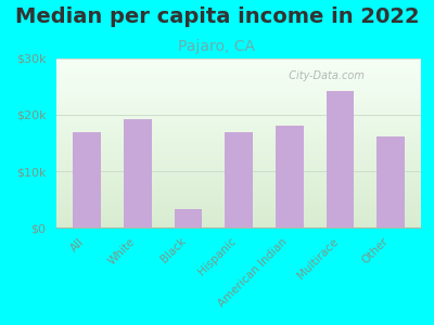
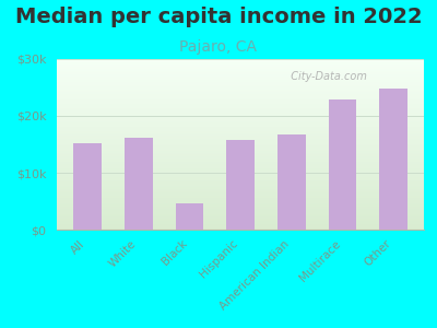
All: $17.0k -> $15.2k
White: $19.2k -> $16.2k
Black: $3.2k -> $4.6k
Hispanic: $17.0k -> $15.8k
American Indian: $18.0k -> $16.8k
Multirace: $24.2k -> $22.8k
Other: $16.2k -> $24.8k
